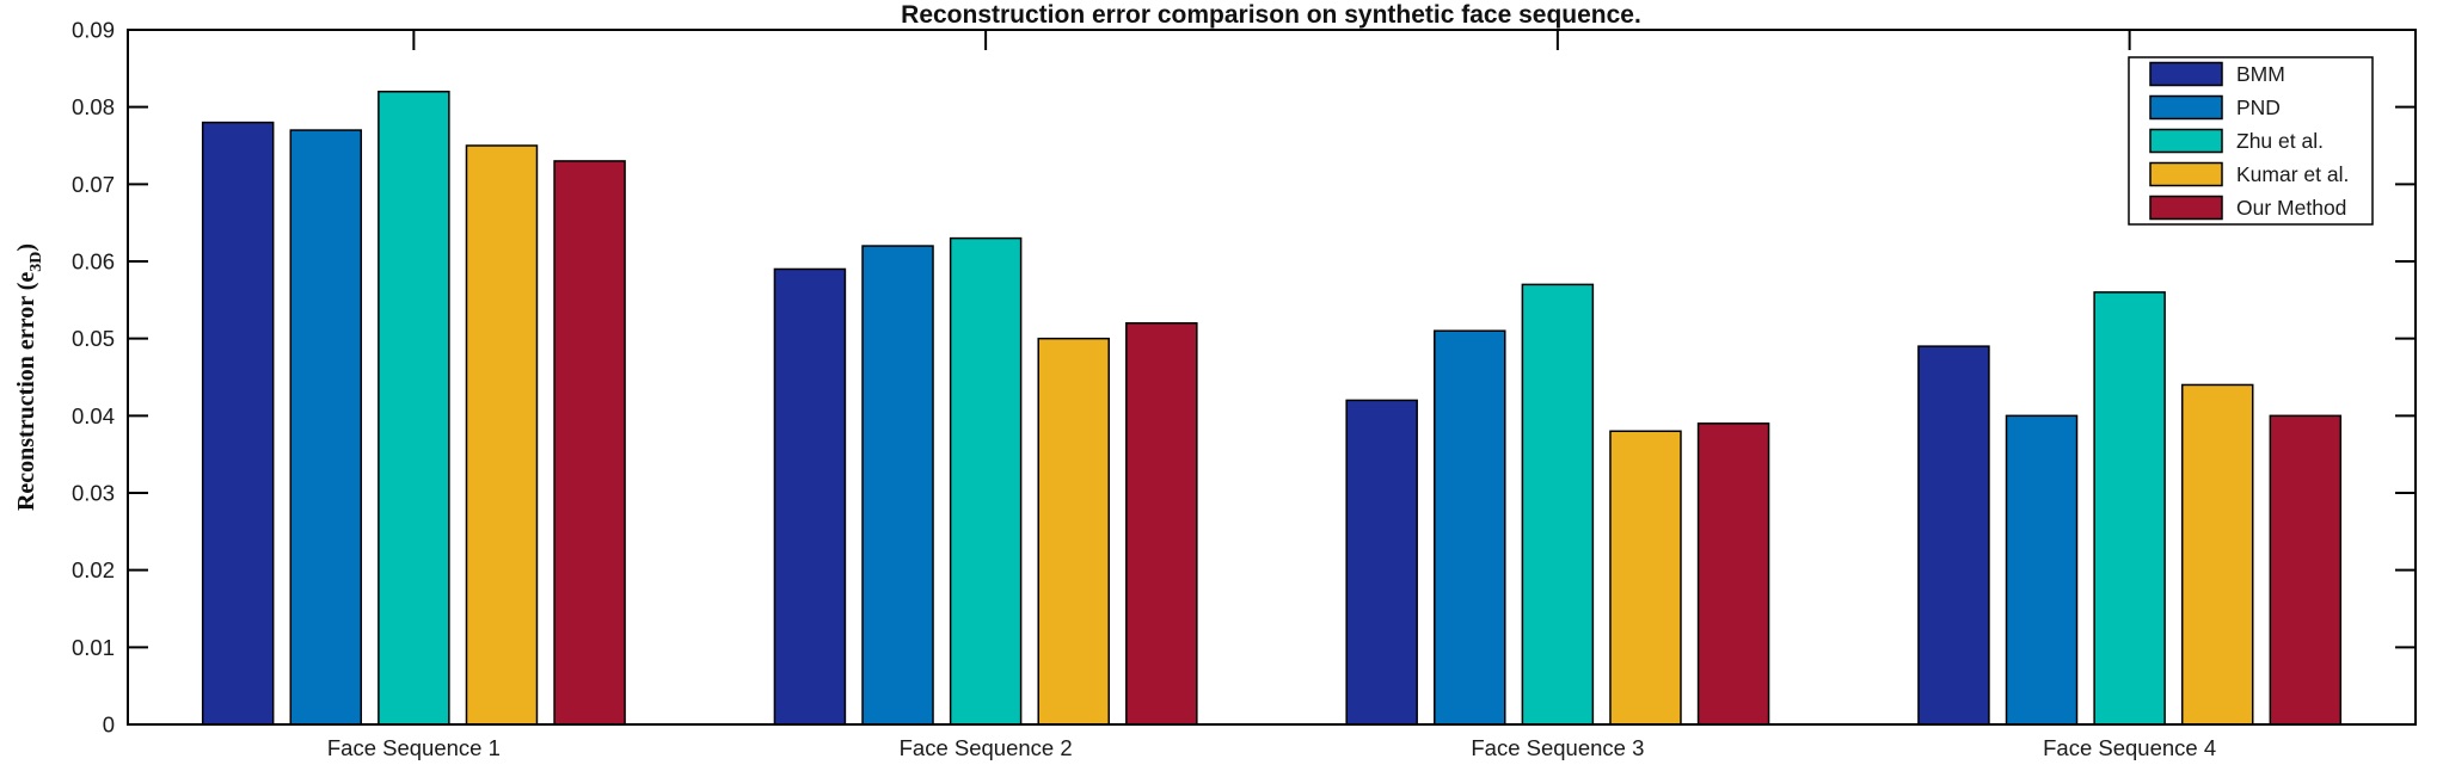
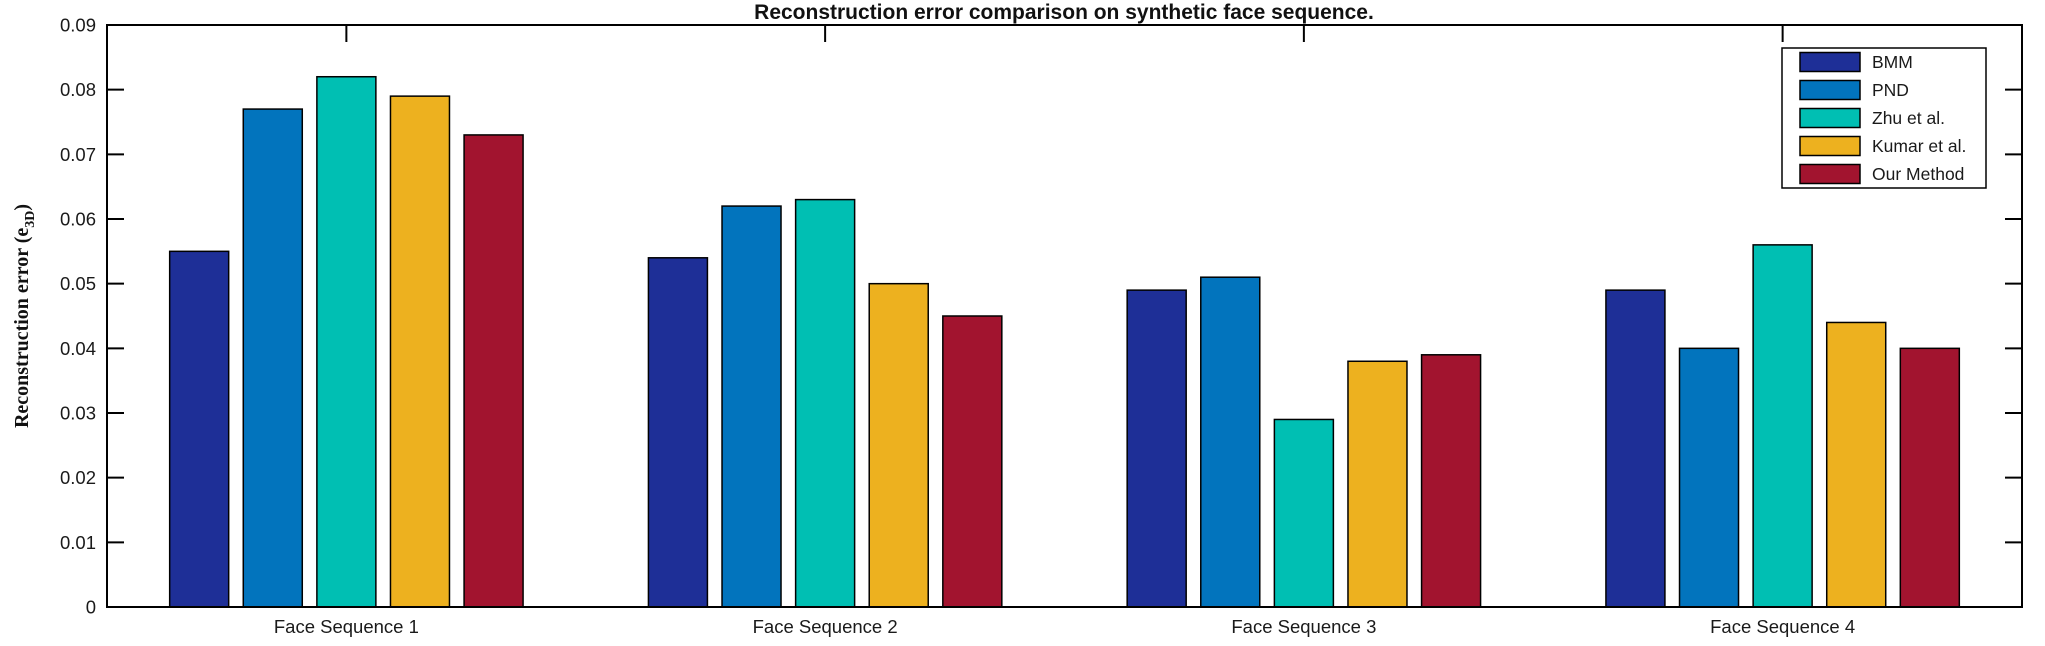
BMM/Face Sequence 1: 0.078 -> 0.055
Kumar et al./Face Sequence 1: 0.075 -> 0.079
BMM/Face Sequence 2: 0.059 -> 0.054
Our Method/Face Sequence 2: 0.052 -> 0.045
BMM/Face Sequence 3: 0.042 -> 0.049
Zhu et al./Face Sequence 3: 0.057 -> 0.029
